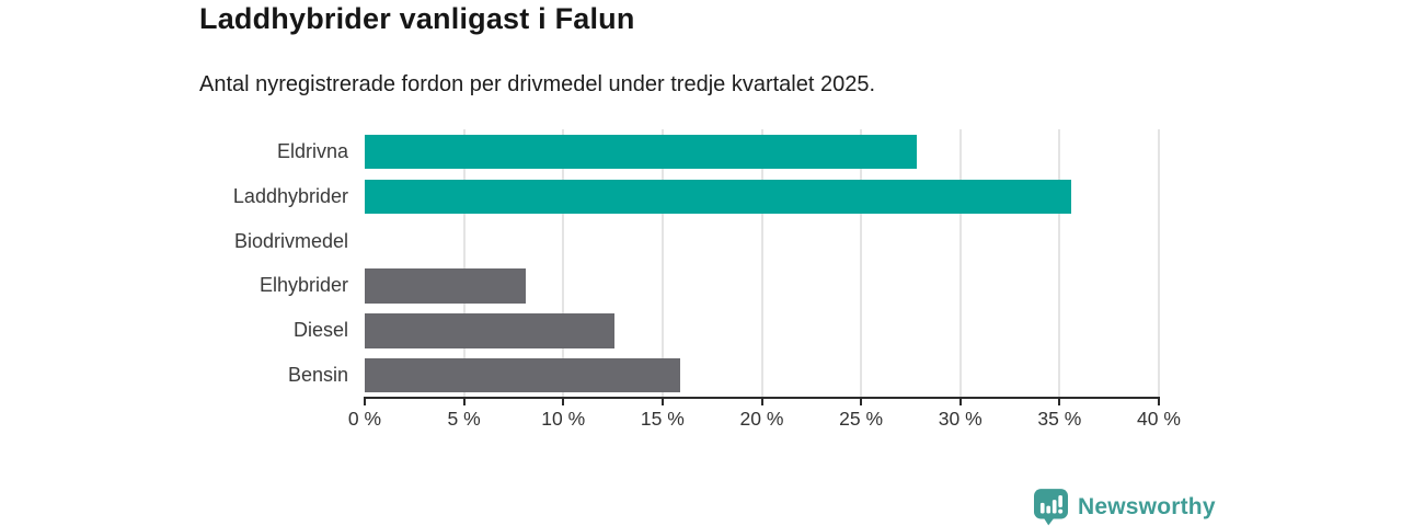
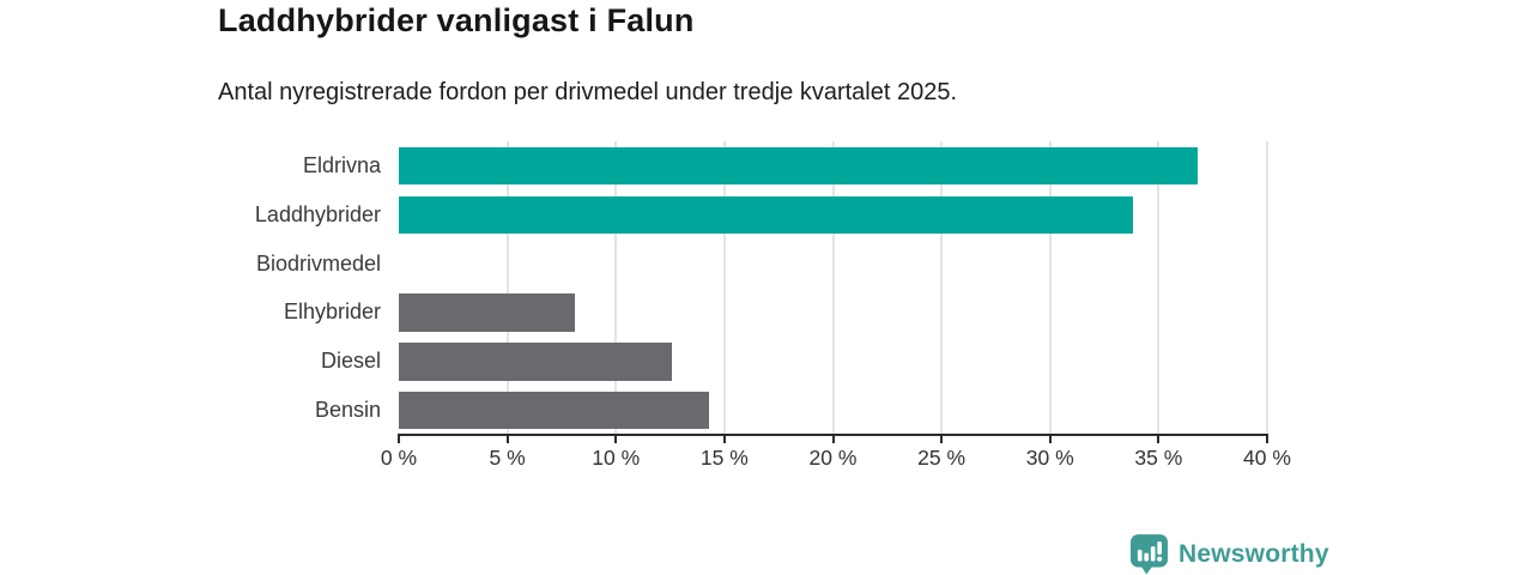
Eldrivna: 27.8% -> 36.8%
Laddhybrider: 35.6% -> 33.8%
Bensin: 15.9% -> 14.3%
